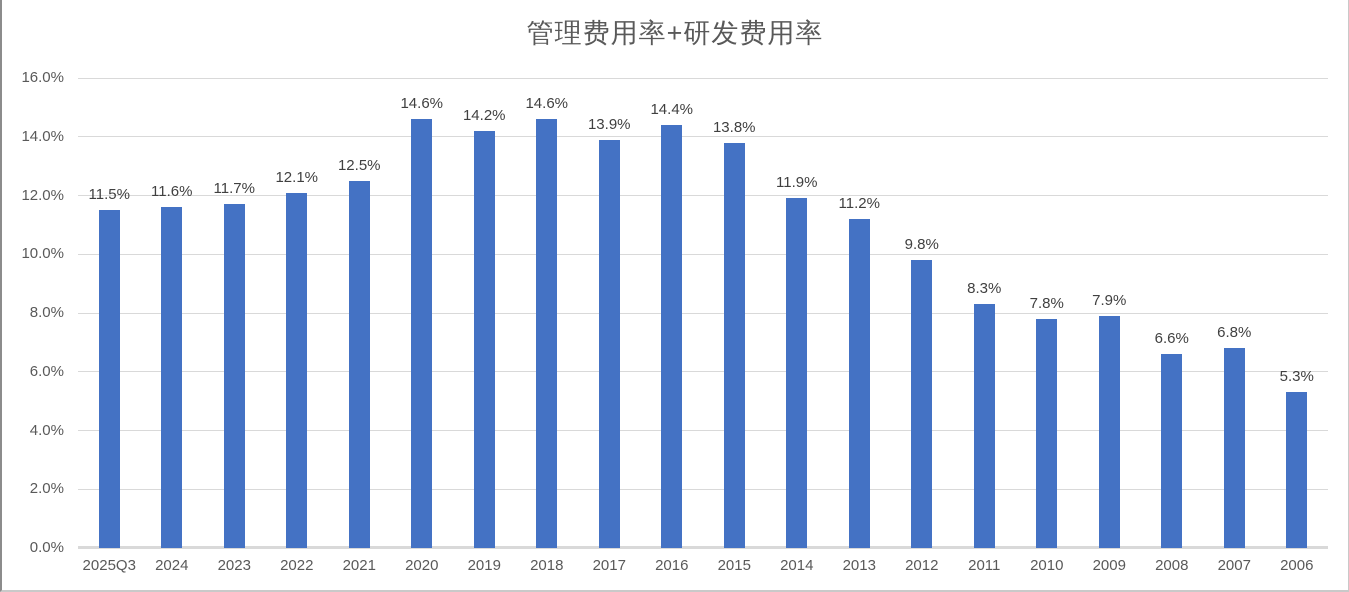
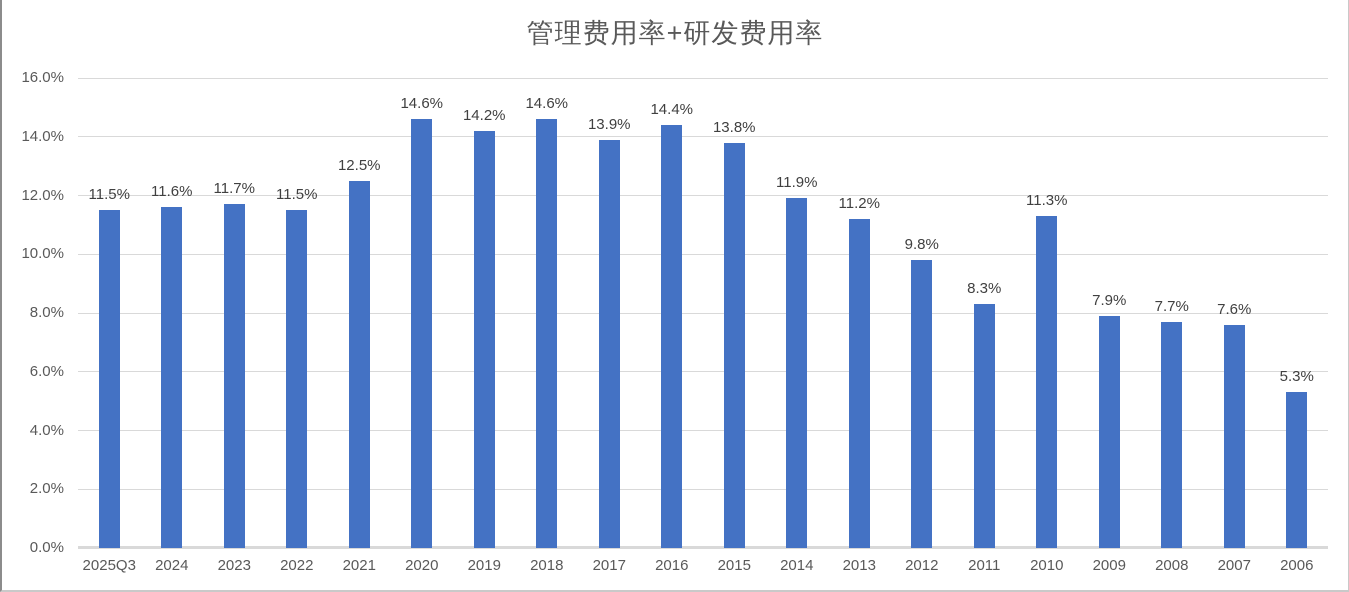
2022: 12.1% -> 11.5%
2010: 7.8% -> 11.3%
2008: 6.6% -> 7.7%
2007: 6.8% -> 7.6%
